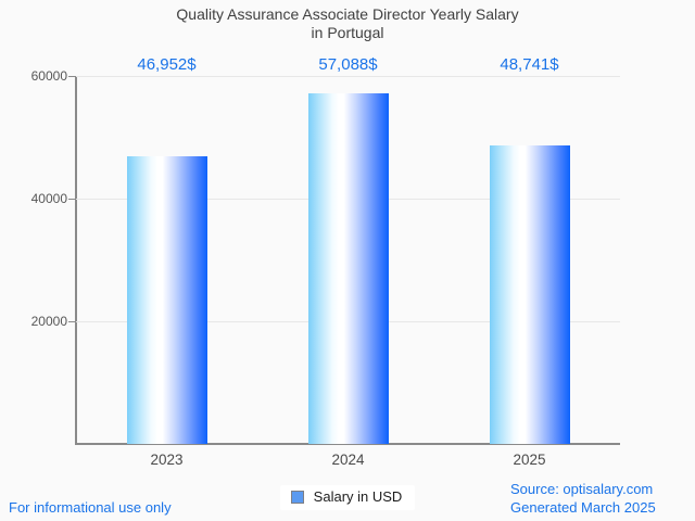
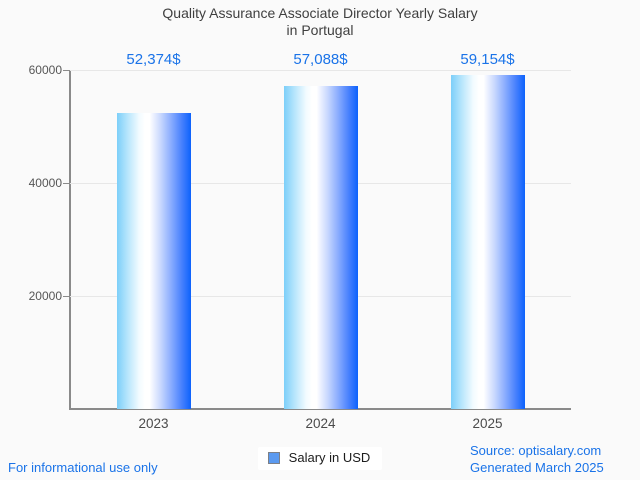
2023: 46,952 -> 52,374
2025: 48,741 -> 59,154
